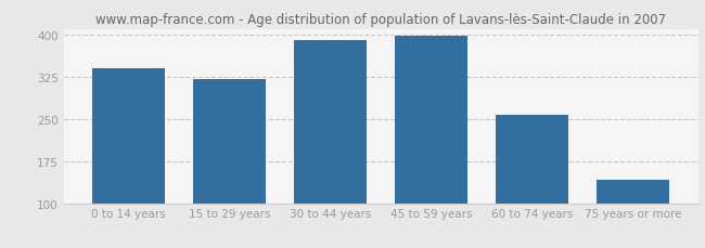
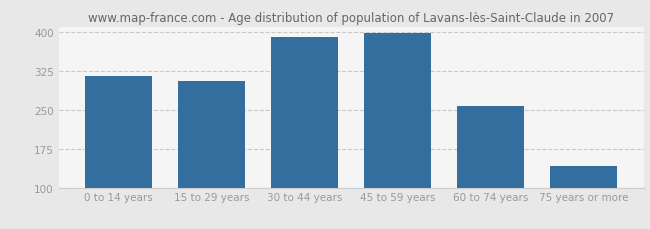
0 to 14 years: 340 -> 314
15 to 29 years: 320 -> 306
